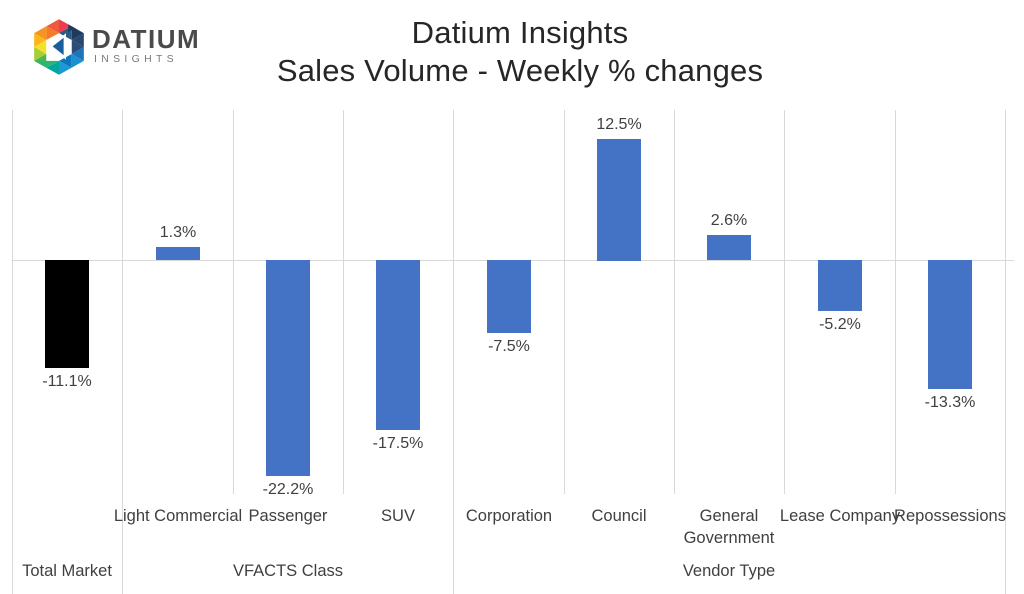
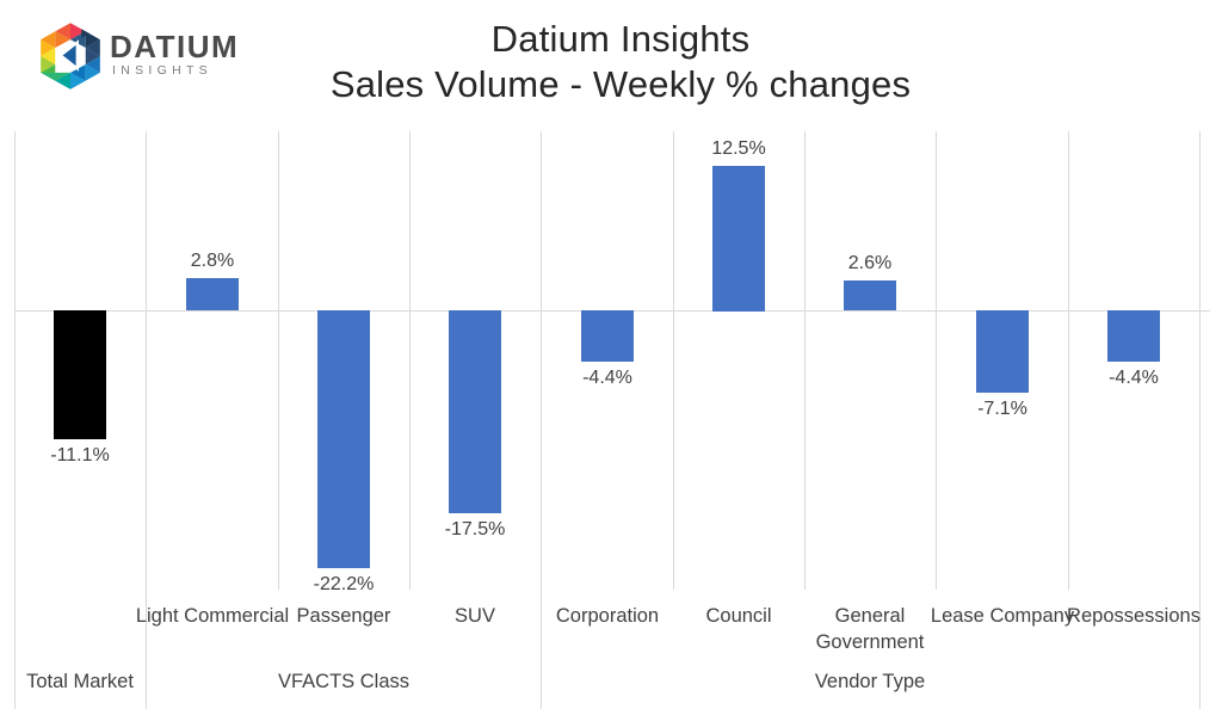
Light Commercial: 1.3% -> 2.8%
Corporation: -7.5% -> -4.4%
Lease Company: -5.2% -> -7.1%
Repossessions: -13.3% -> -4.4%
